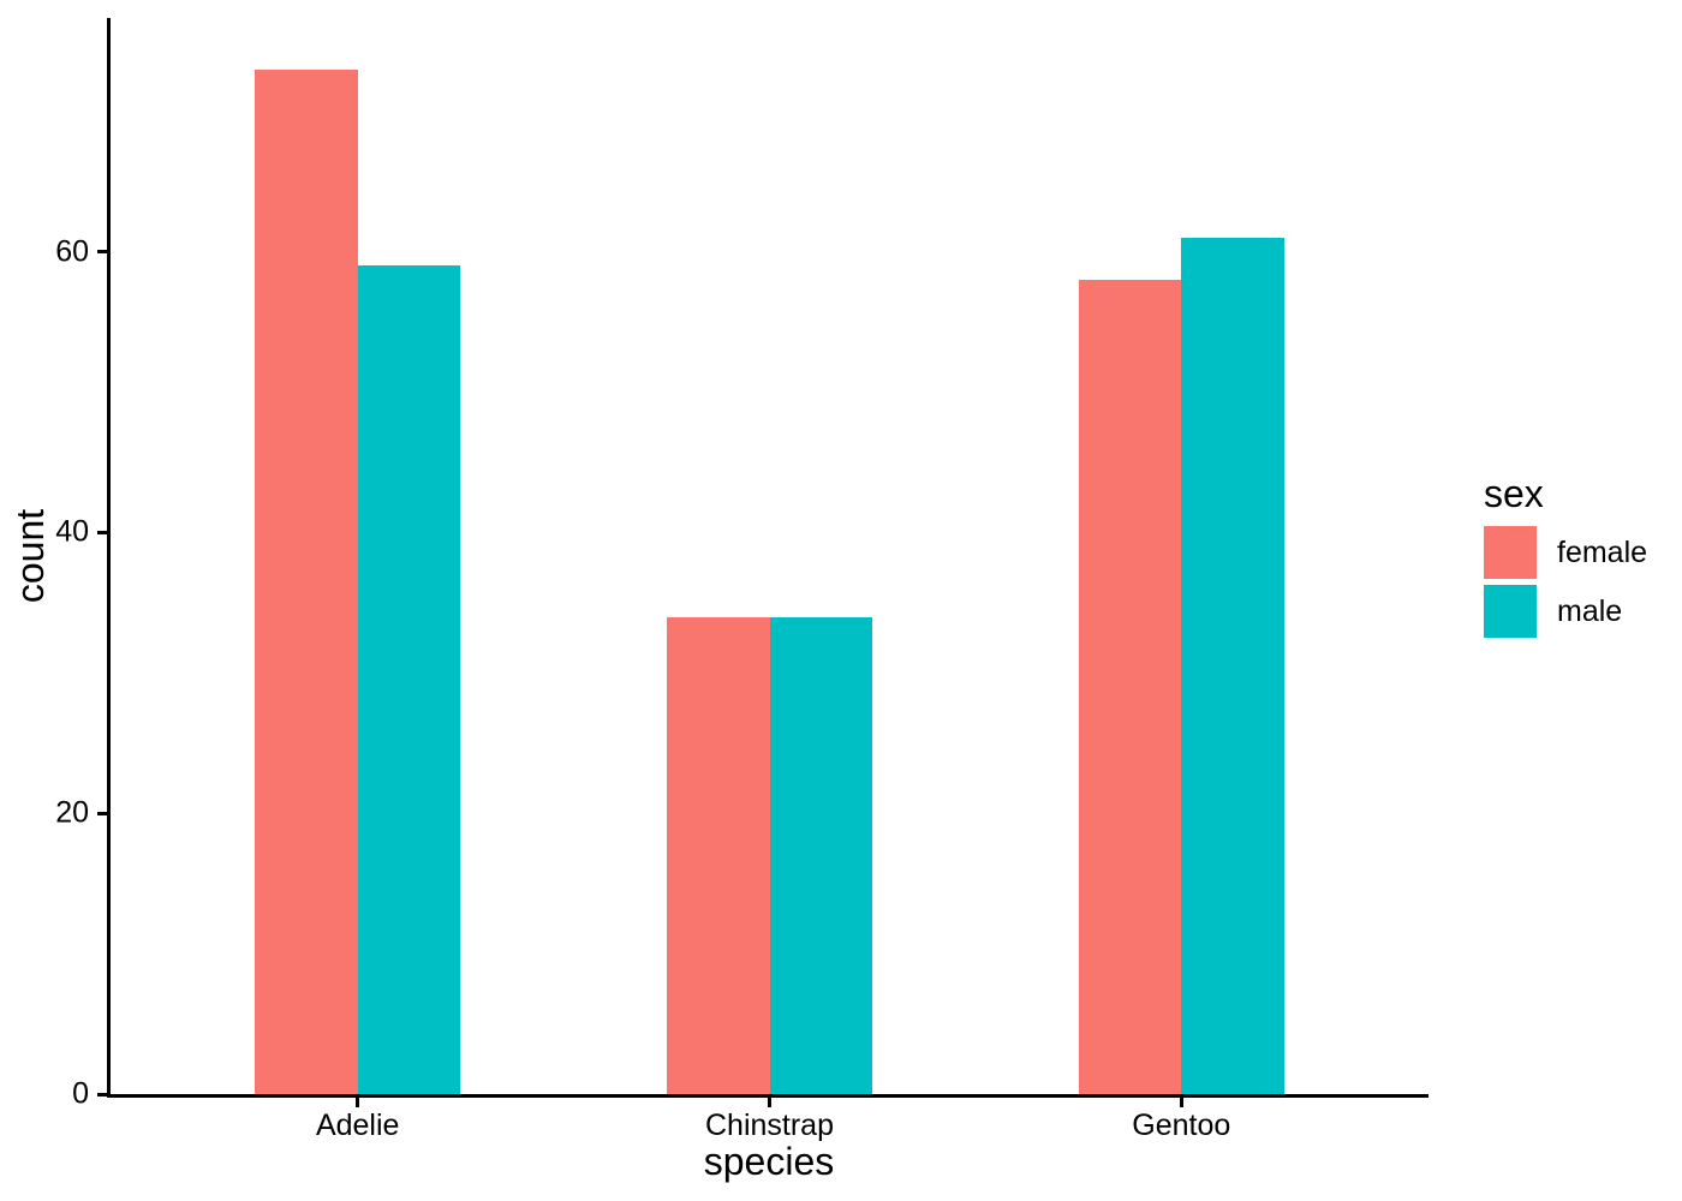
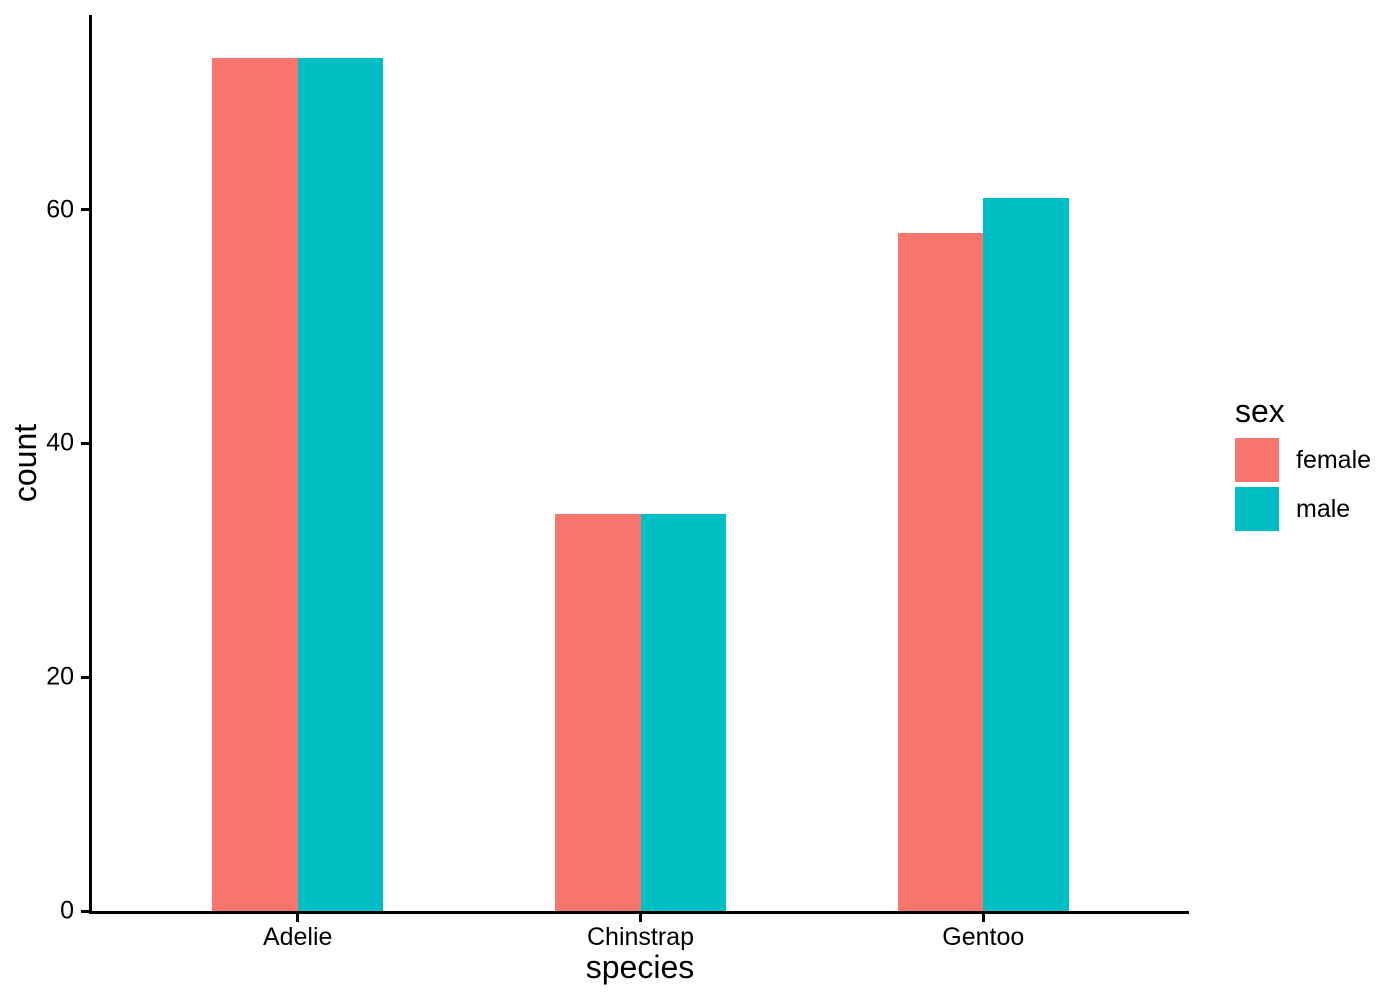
male/Adelie: 59 -> 73
